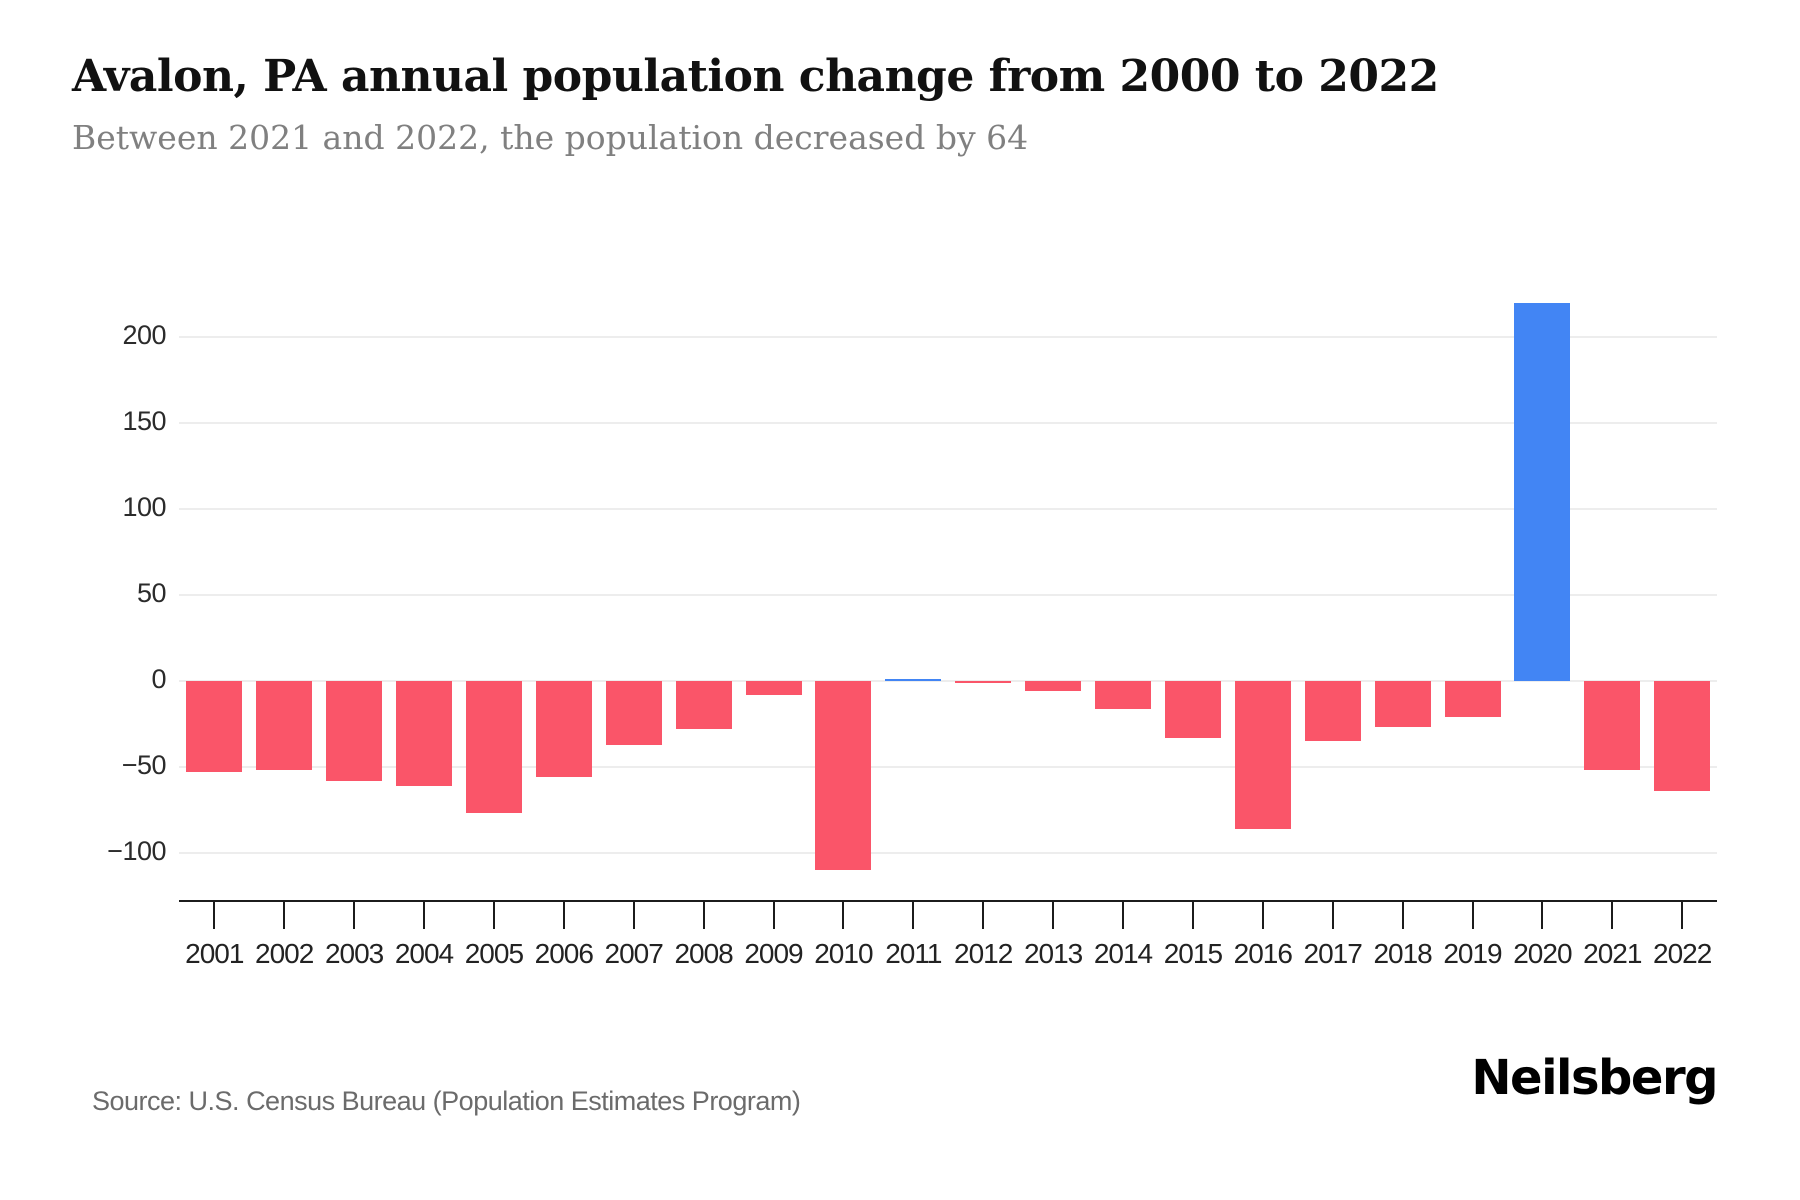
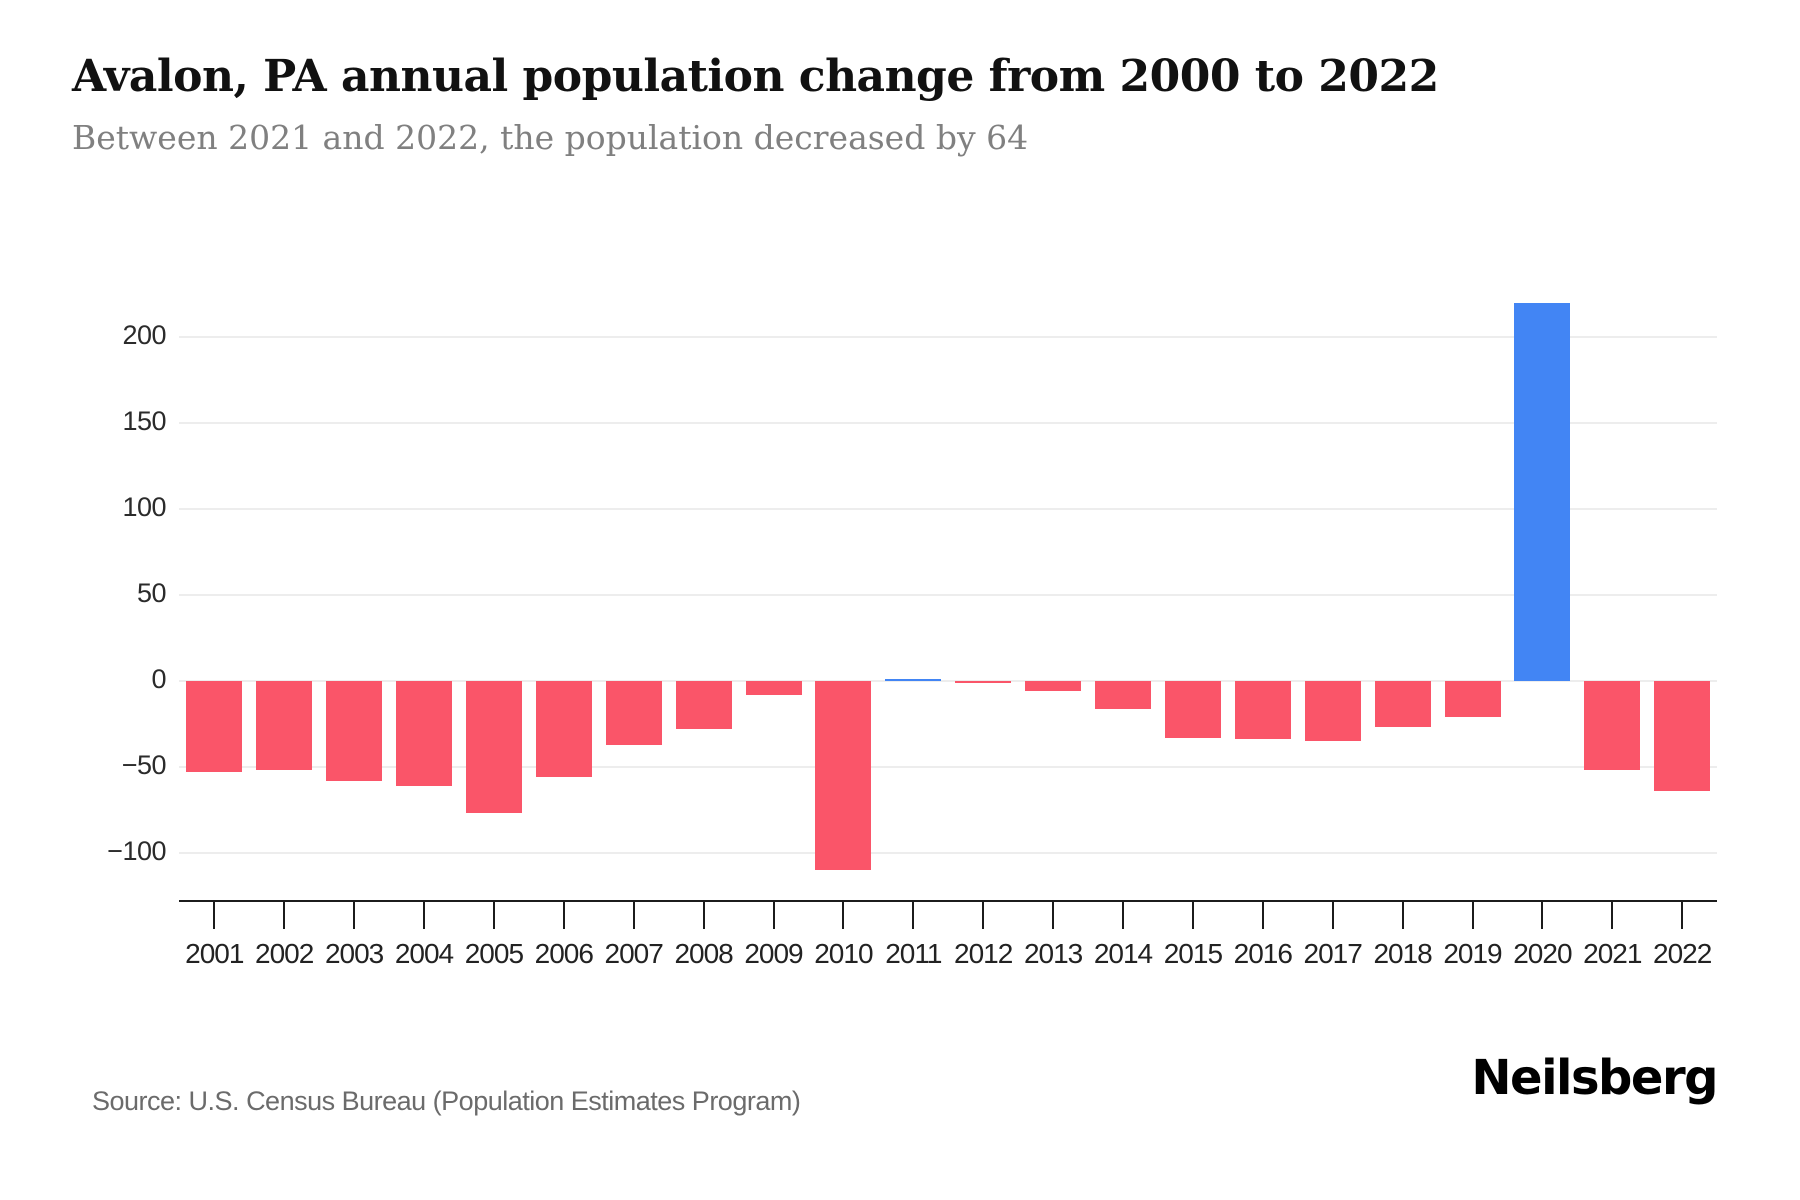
2016: -86 -> -34
